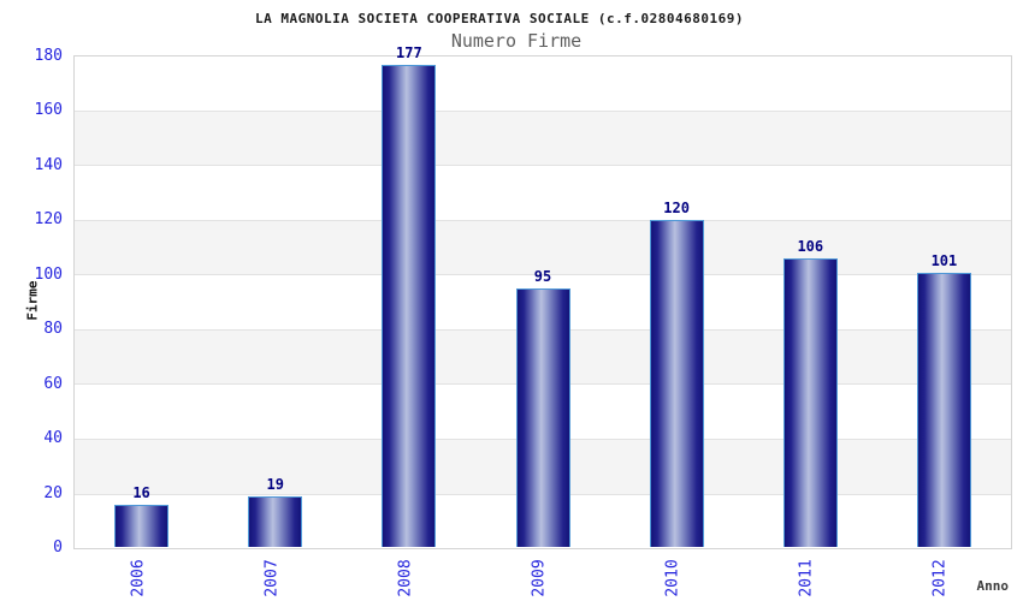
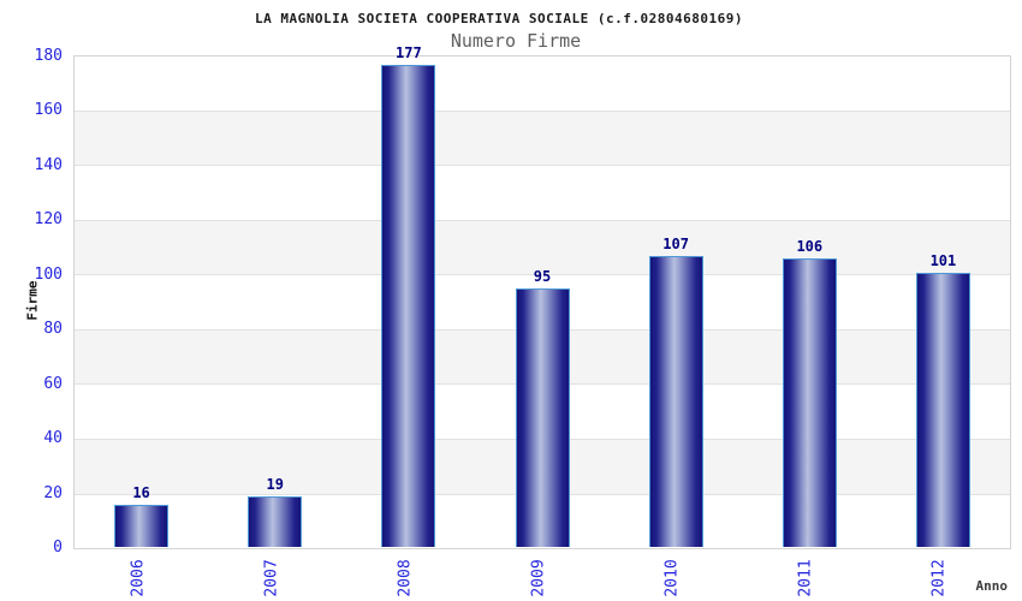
2010: 120 -> 107
